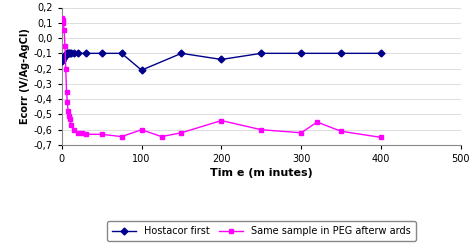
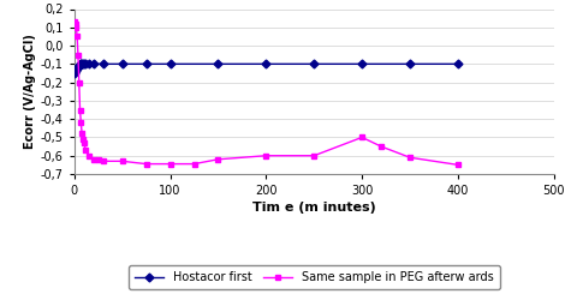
Hostacor first/100: -0,21 -> -0,10
Same sample in PEG afterw ards/100: -0,60 -> -0,65
Hostacor first/200: -0,14 -> -0,10
Same sample in PEG afterw ards/200: -0,54 -> -0,60
Same sample in PEG afterw ards/300: -0,62 -> -0,50
